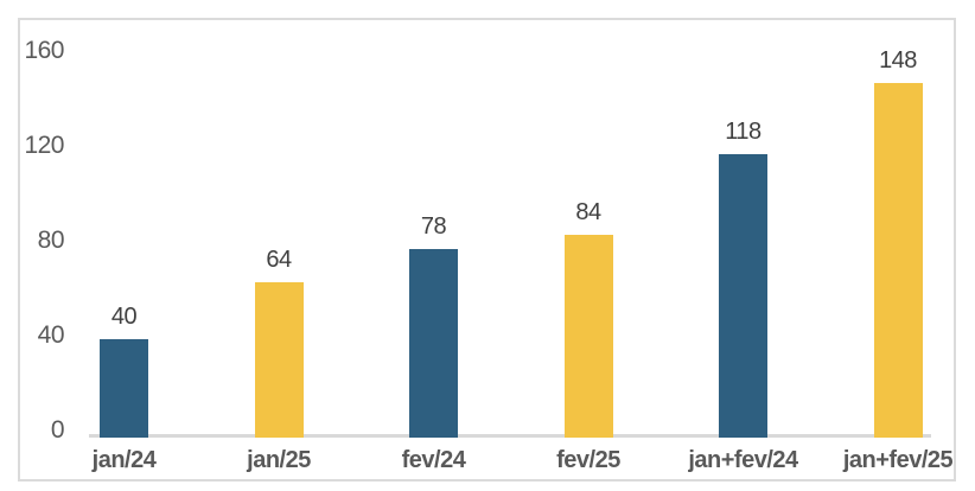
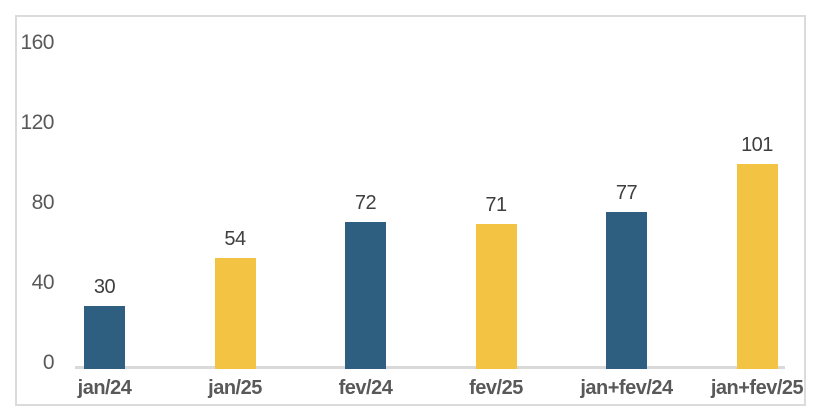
jan/24: 40 -> 30
jan/25: 64 -> 54
fev/24: 78 -> 72
fev/25: 84 -> 71
jan+fev/24: 118 -> 77
jan+fev/25: 148 -> 101
